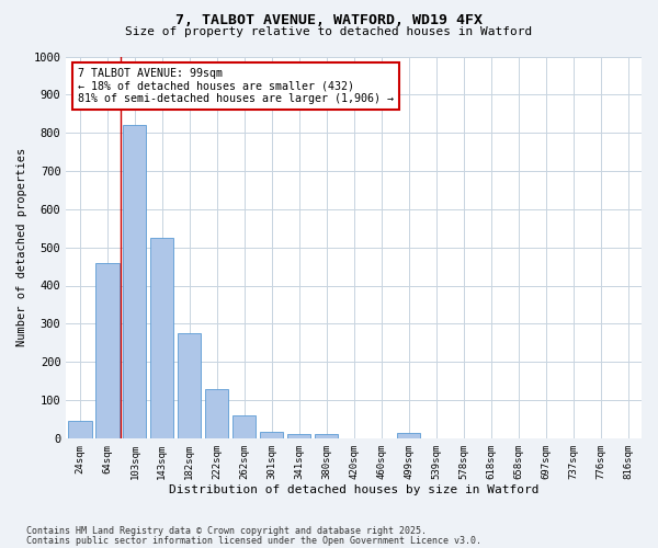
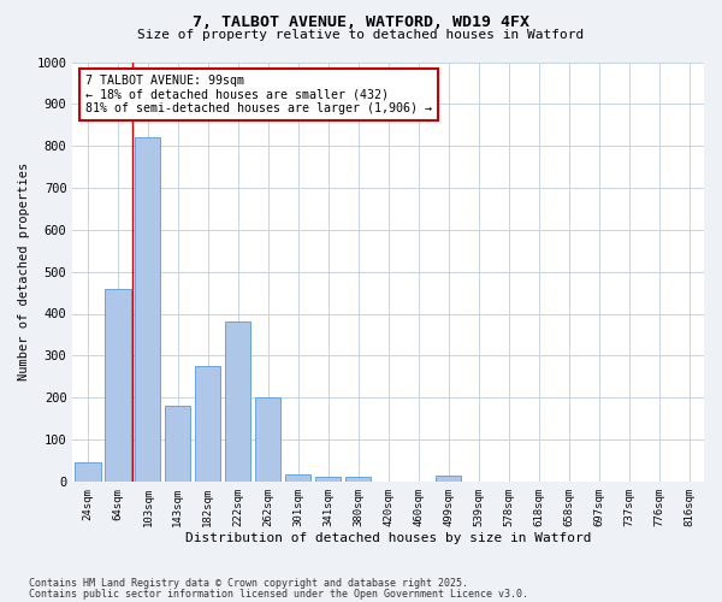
143sqm: 525 -> 180
222sqm: 130 -> 380
262sqm: 60 -> 200
